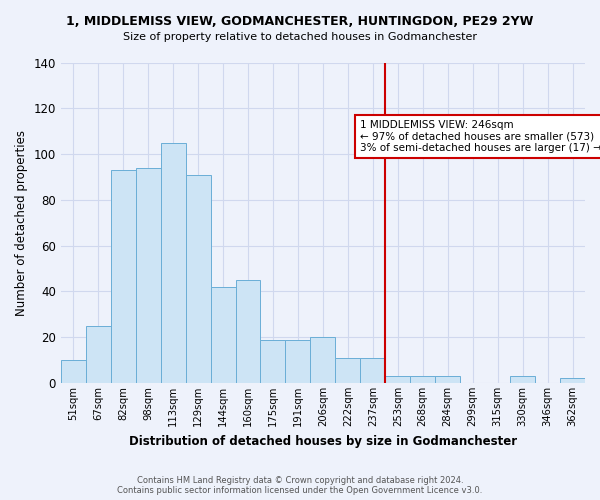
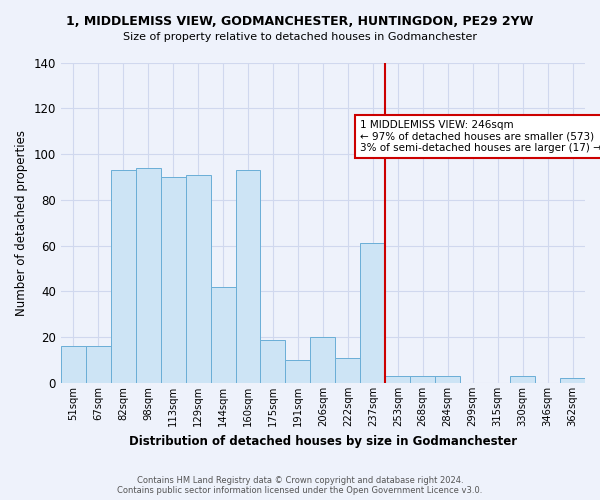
51sqm: 10 -> 16
67sqm: 25 -> 16
113sqm: 105 -> 90
160sqm: 45 -> 93
191sqm: 19 -> 10
237sqm: 11 -> 61
